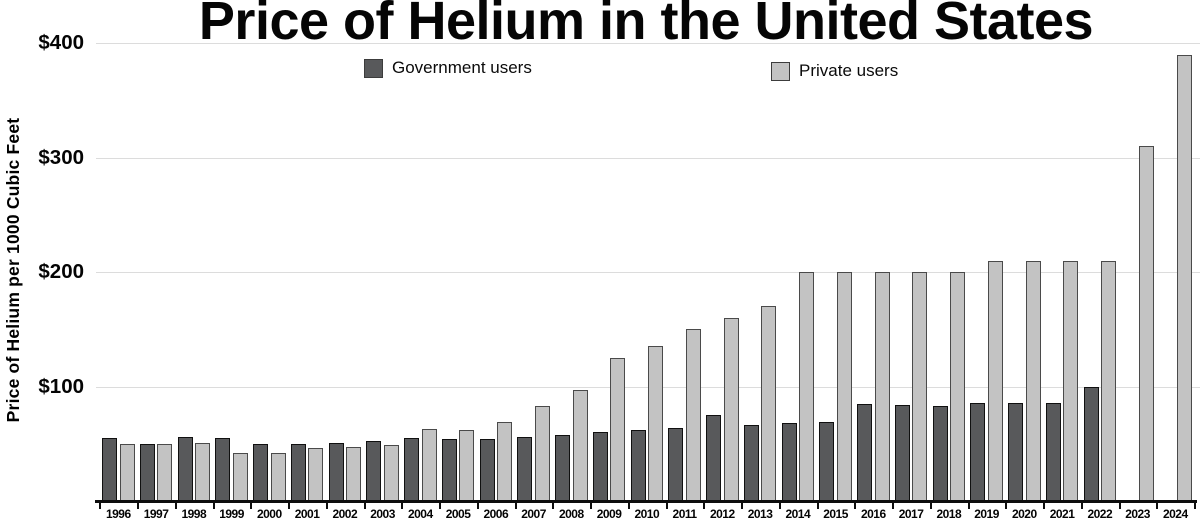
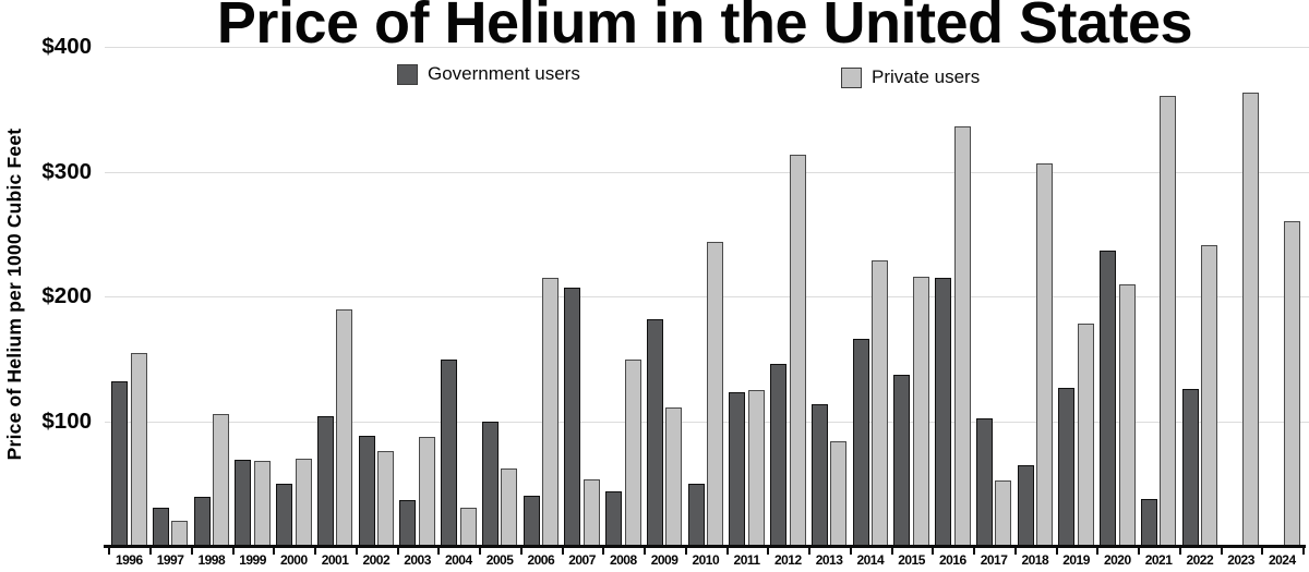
Government users/1996: $55 -> $132
Private users/1996: $50 -> $155
Government users/1997: $50 -> $31
Private users/1997: $50 -> $20
Government users/1998: $56 -> $39
Private users/1998: $51 -> $106
Government users/1999: $55 -> $69
Private users/1999: $42 -> $68
Private users/2000: $42 -> $70
Government users/2001: $50 -> $104
Private users/2001: $46 -> $190
Government users/2002: $51 -> $88
Private users/2002: $47 -> $76
Government users/2003: $52 -> $37
Private users/2003: $49 -> $87
Government users/2004: $55 -> $149
Private users/2004: $63 -> $31
Government users/2005: $54 -> $100
Government users/2006: $54 -> $40
Private users/2006: $69 -> $215
Government users/2007: $56 -> $207
Private users/2007: $83 -> $53
Government users/2008: $58 -> $44
Private users/2008: $97 -> $149
Government users/2009: $60 -> $182
Private users/2009: $125 -> $111
Government users/2010: $62 -> $50
Private users/2010: $135 -> $244
Government users/2011: $64 -> $123
Private users/2011: $150 -> $125
Government users/2012: $75 -> $146
Private users/2012: $160 -> $314
Government users/2013: $66 -> $114
Private users/2013: $170 -> $84
Government users/2014: $68 -> $166
Private users/2014: $200 -> $229
Government users/2015: $69 -> $137
Private users/2015: $200 -> $216
Government users/2016: $85 -> $215
Private users/2016: $200 -> $336
Government users/2017: $84 -> $102
Private users/2017: $200 -> $52
Government users/2018: $83 -> $65
Private users/2018: $200 -> $307
Government users/2019: $86 -> $127
Private users/2019: $210 -> $178
Government users/2020: $86 -> $237
Government users/2021: $86 -> $38
Private users/2021: $210 -> $361
Government users/2022: $100 -> $126
Private users/2022: $210 -> $241
Private users/2023: $310 -> $363
Private users/2024: $390 -> $260
